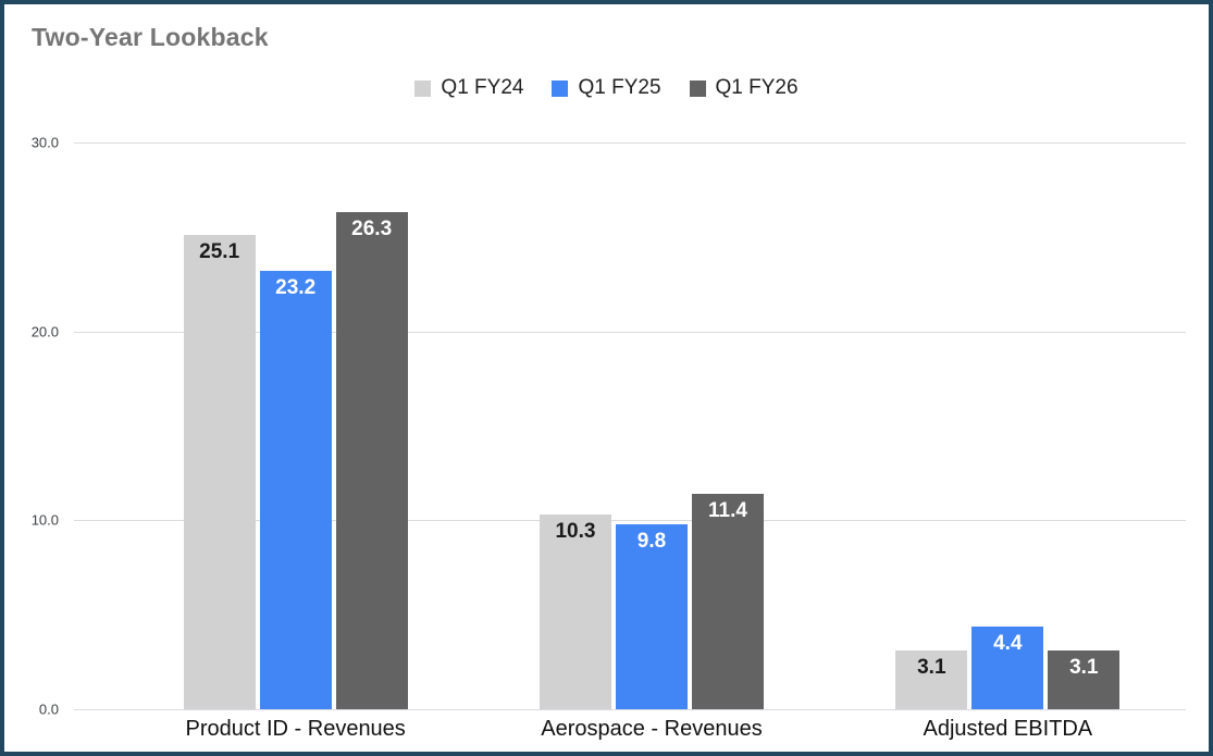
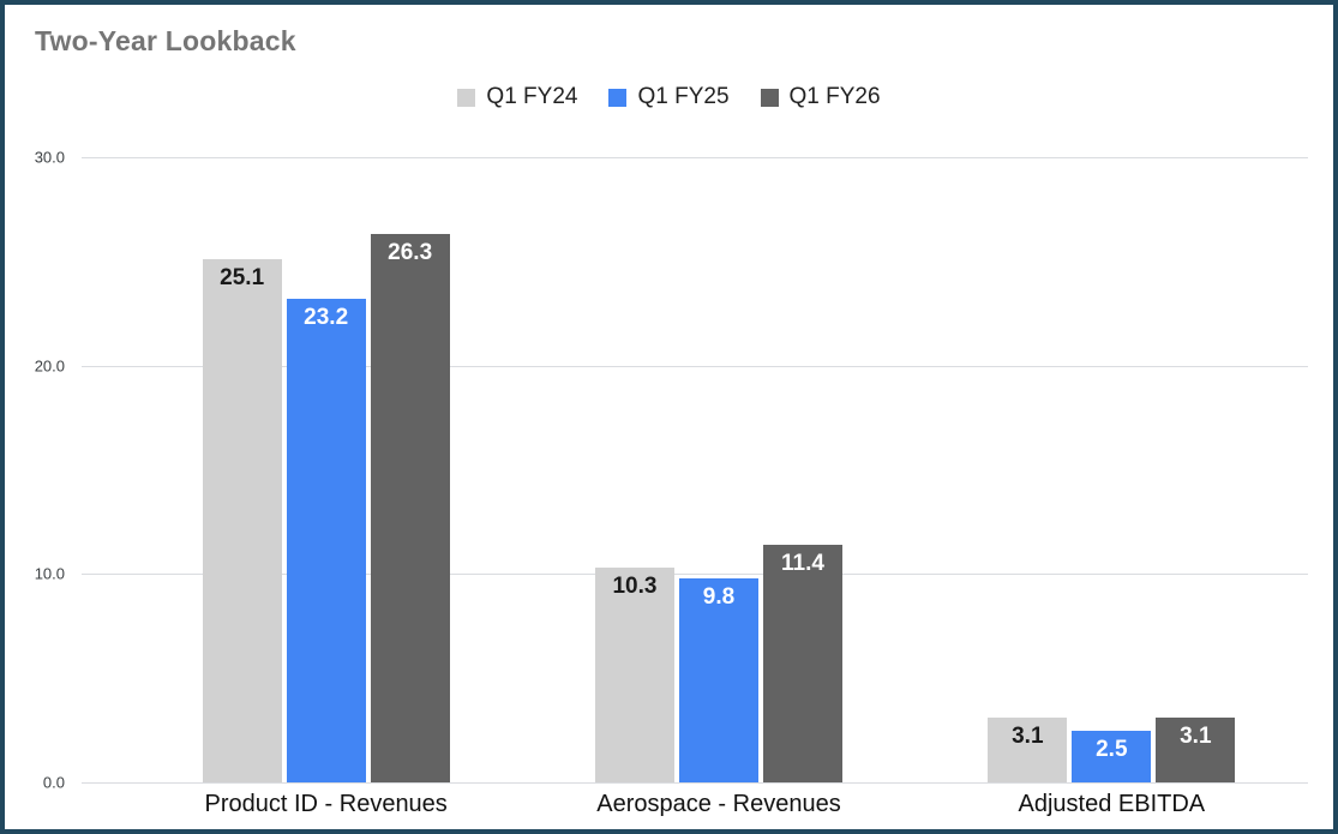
Q1 FY25/Adjusted EBITDA: 4.4 -> 2.5
